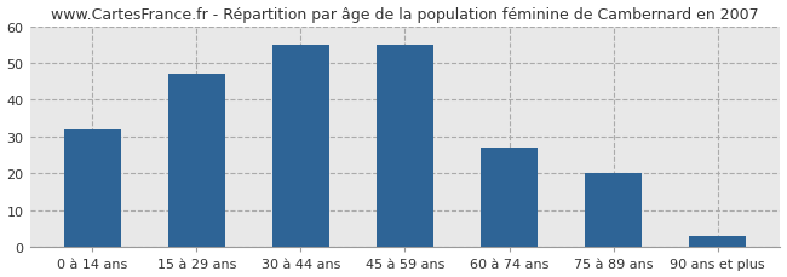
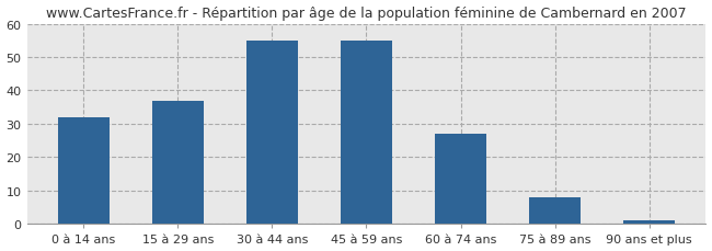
15 à 29 ans: 47 -> 37
75 à 89 ans: 20 -> 8
90 ans et plus: 3 -> 1
